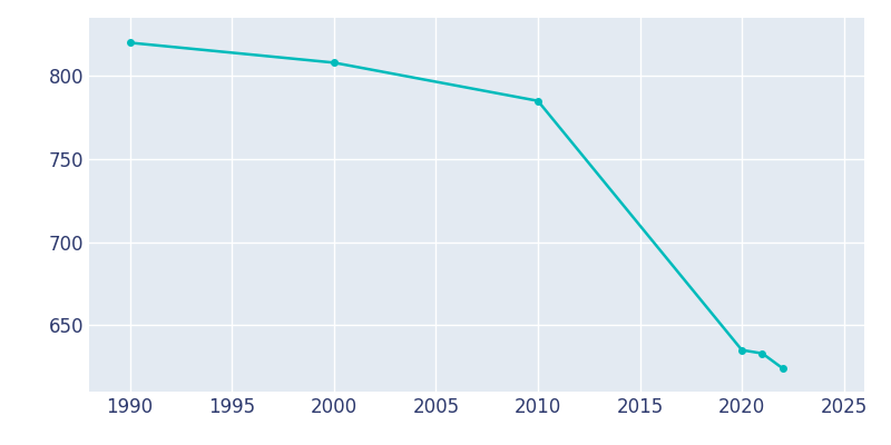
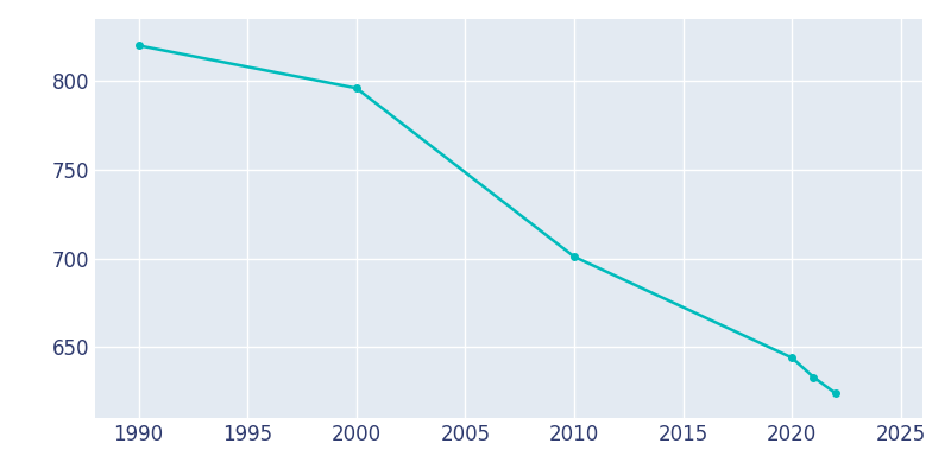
2000: 808 -> 796
2010: 785 -> 701
2020: 635 -> 644
